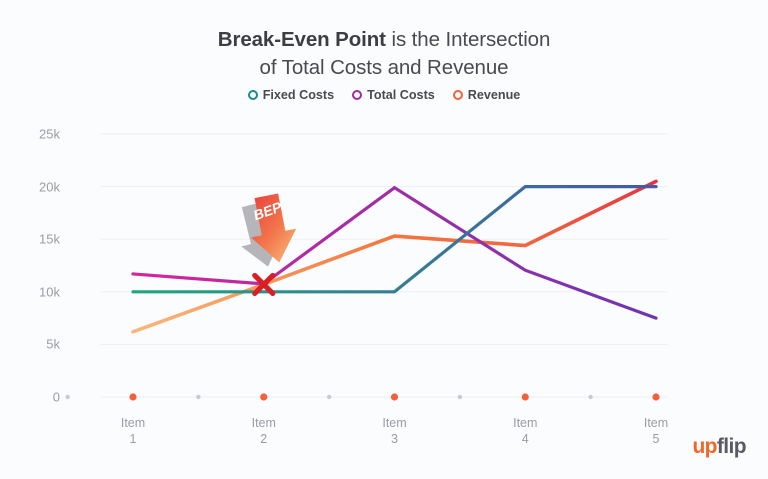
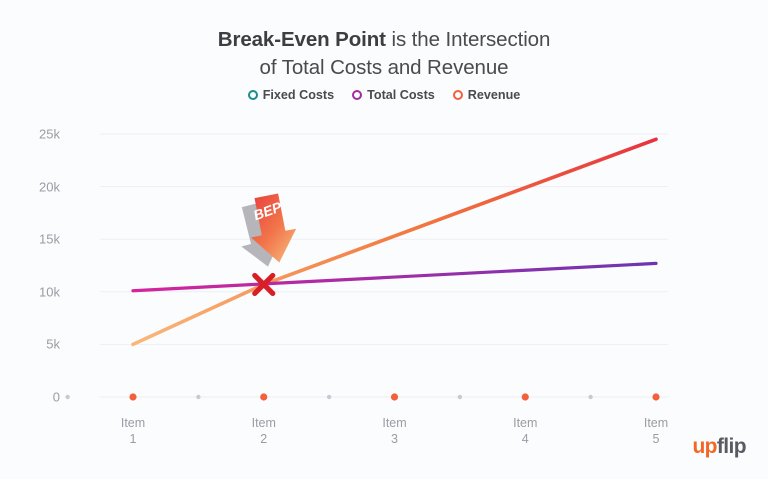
Total Costs/Item 1: 11.7k -> 10.1k
Revenue/Item 1: 6.2k -> 5.0k
Total Costs/Item 3: 19.9k -> 11.4k
Fixed Costs/Item 4: 20k -> 10k
Revenue/Item 4: 14.4k -> 19.9k
Fixed Costs/Item 5: 20k -> 10k
Total Costs/Item 5: 7.5k -> 12.7k
Revenue/Item 5: 20.5k -> 24.5k
